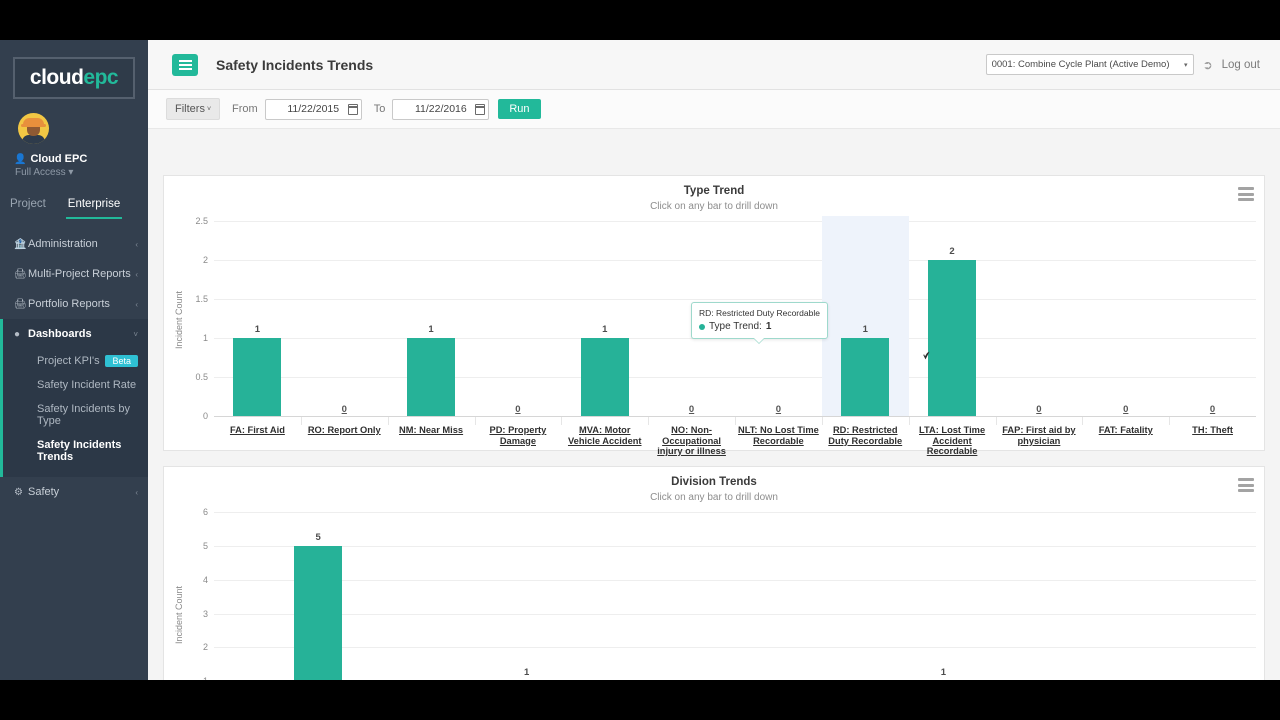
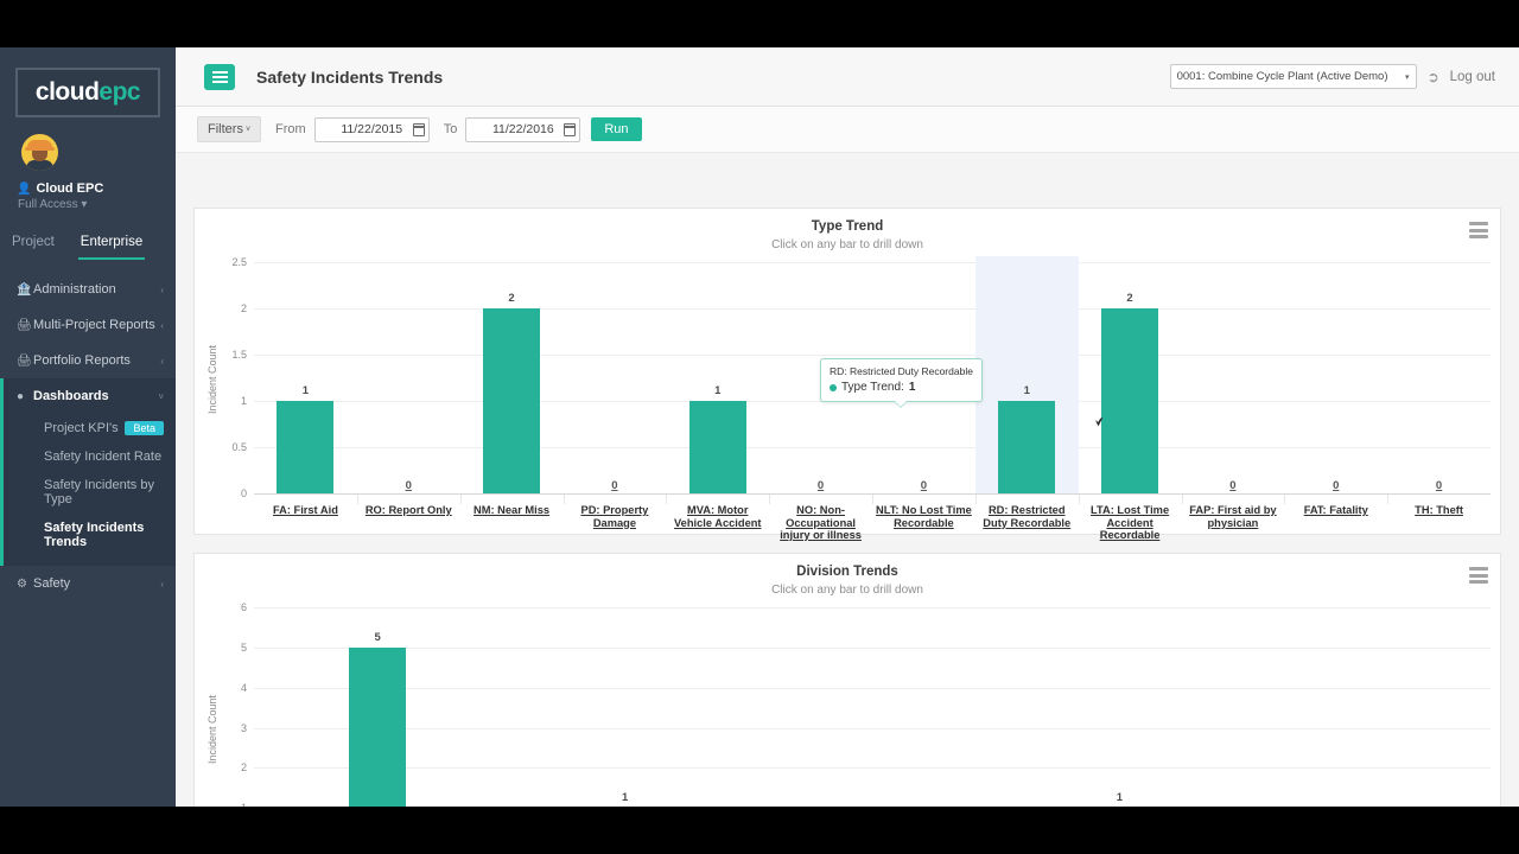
Type Trend/NM: Near Miss: 1 -> 2
